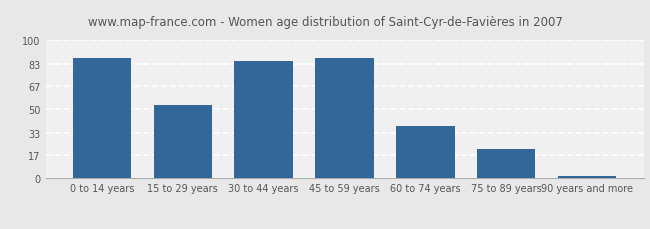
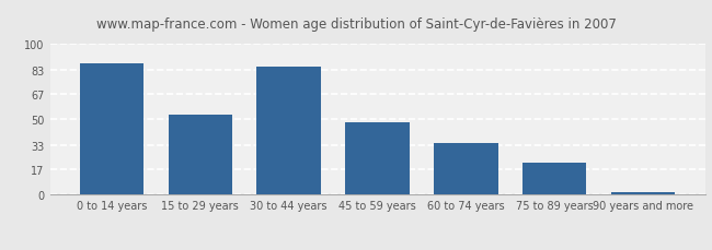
45 to 59 years: 87 -> 48
60 to 74 years: 38 -> 34
